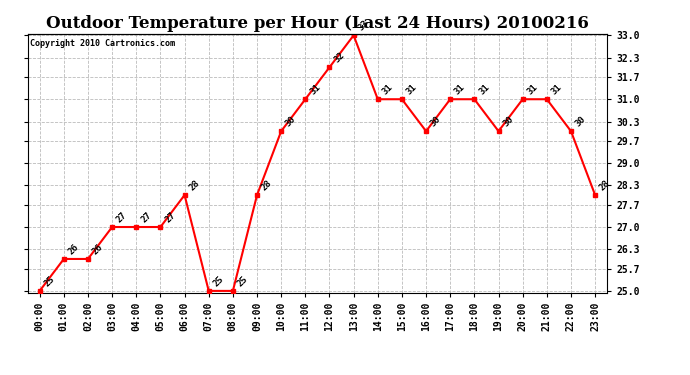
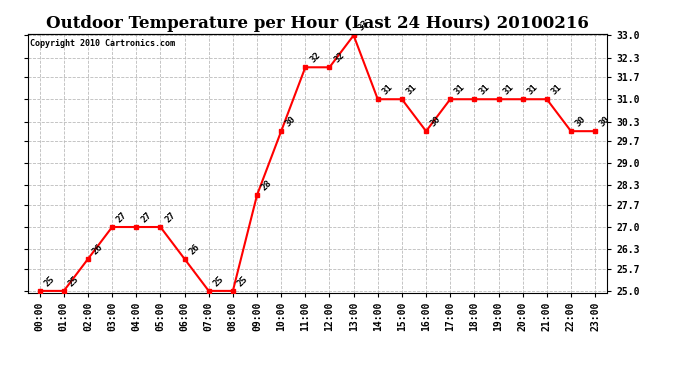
01:00: 26 -> 25
06:00: 28 -> 26
11:00: 31 -> 32
19:00: 30 -> 31
23:00: 28 -> 30
